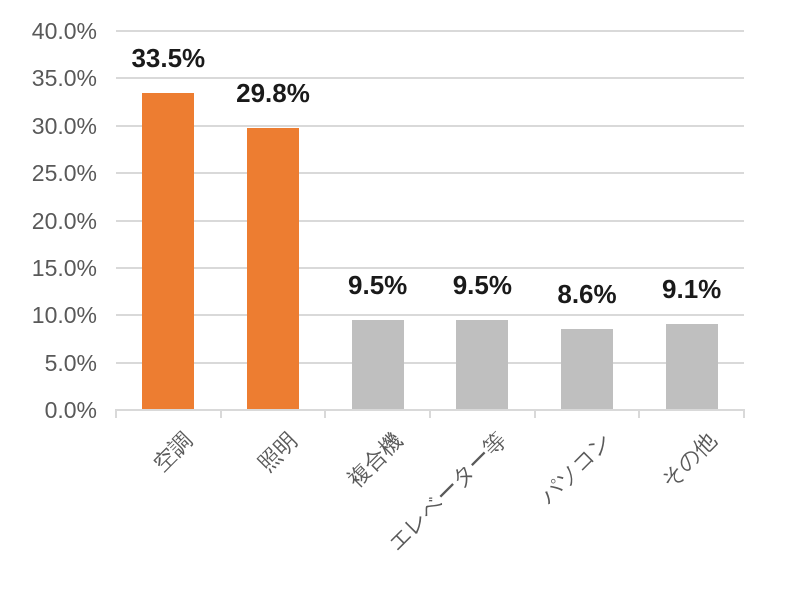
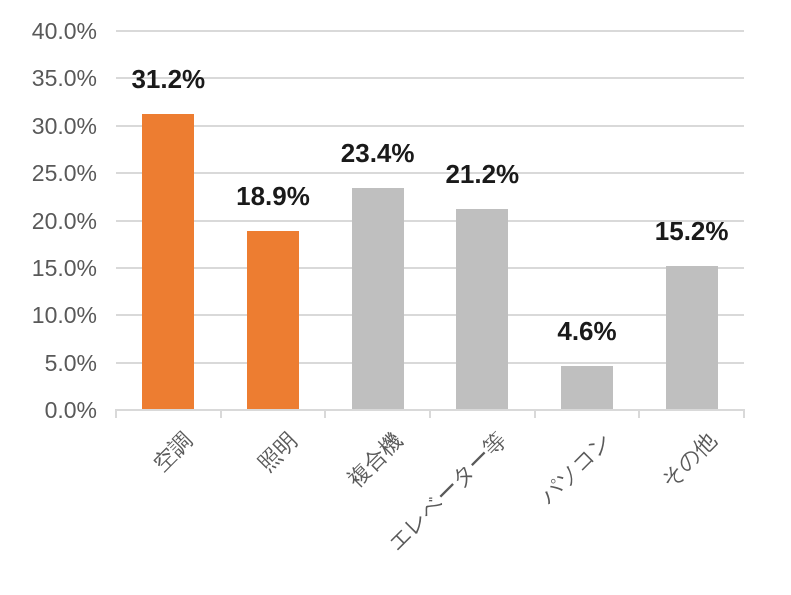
空調: 33.5% -> 31.2%
照明: 29.8% -> 18.9%
複合機: 9.5% -> 23.4%
エレベーター等: 9.5% -> 21.2%
パソコン: 8.6% -> 4.6%
その他: 9.1% -> 15.2%
